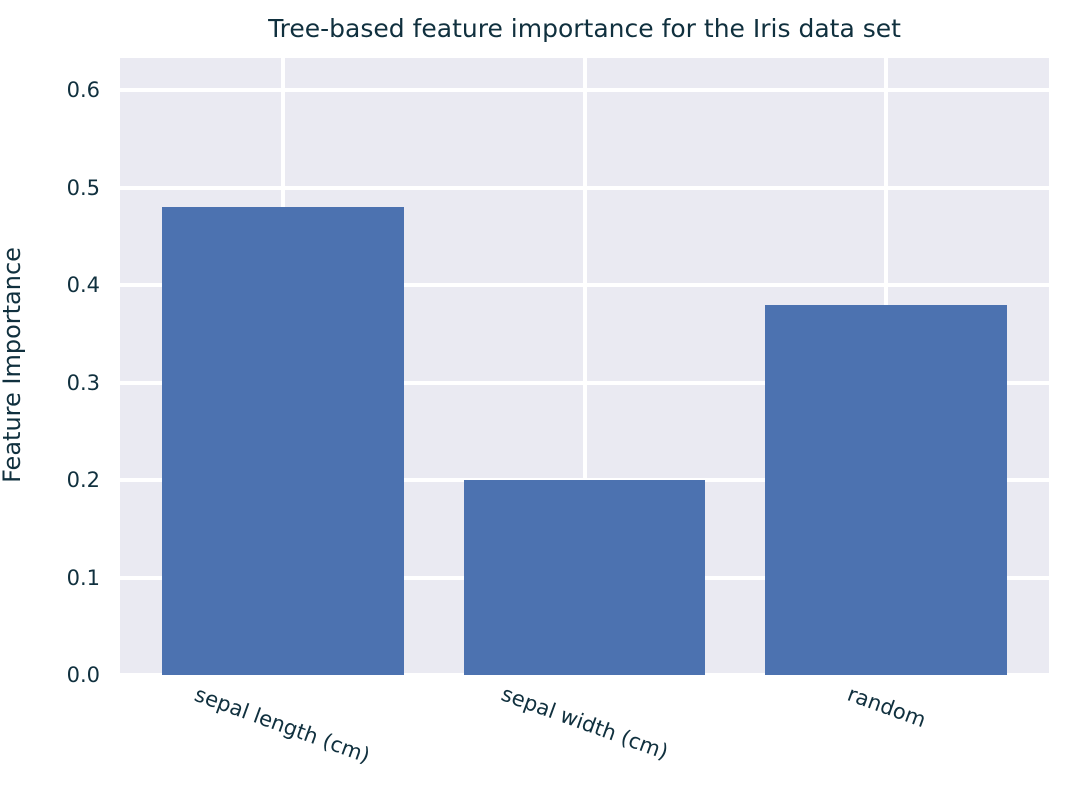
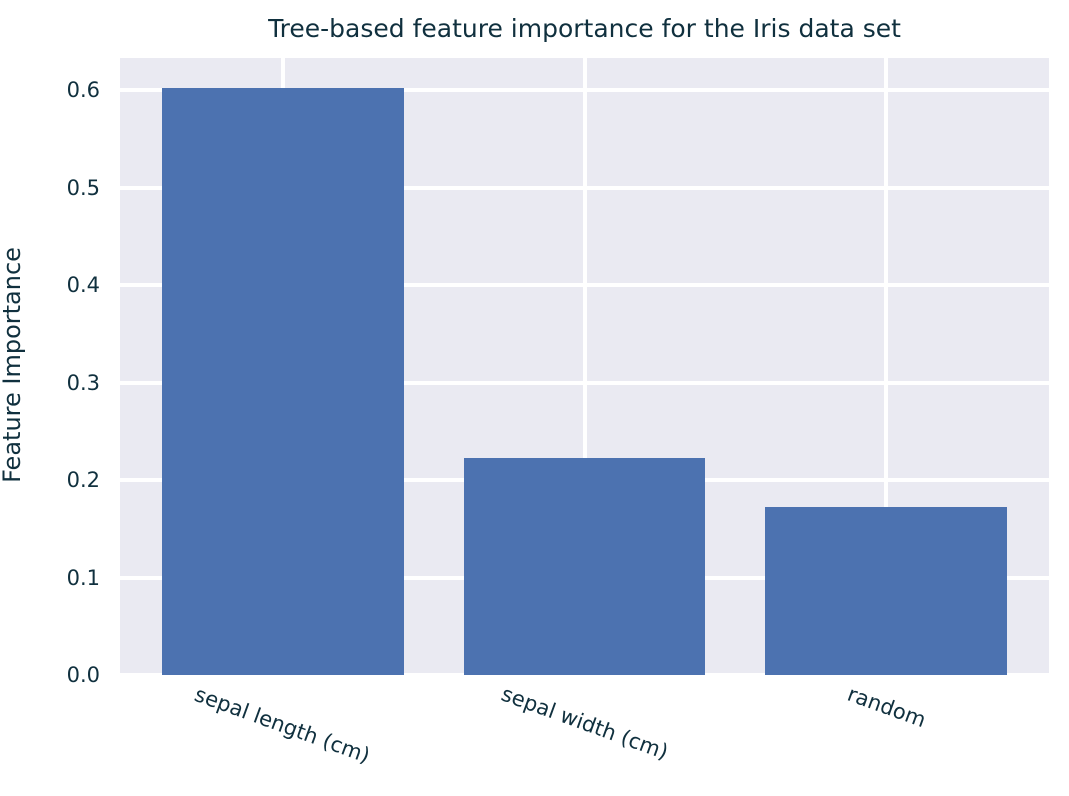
sepal length (cm): 0.48 -> 0.60
sepal width (cm): 0.20 -> 0.22
random: 0.38 -> 0.17
